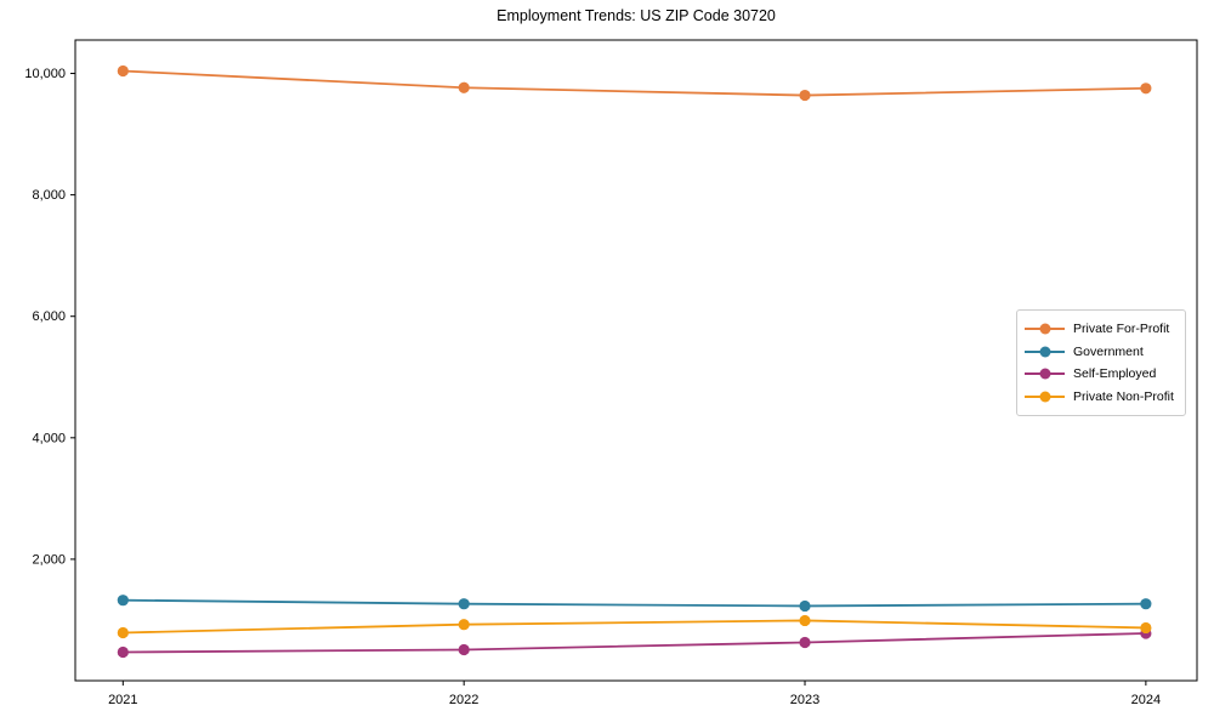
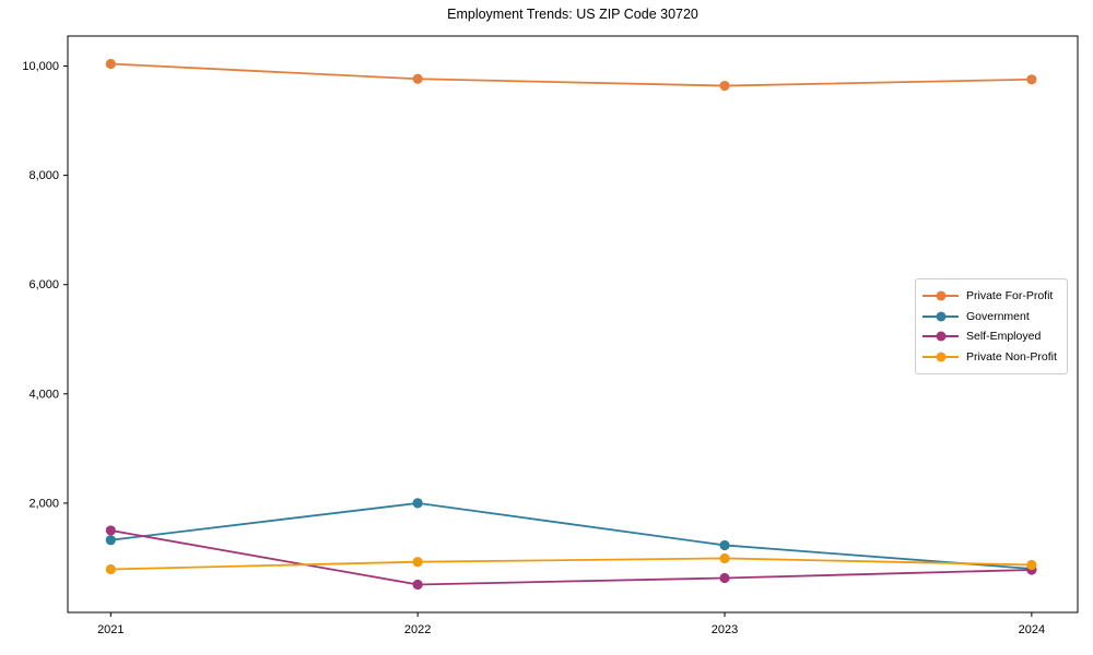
Self-Employed/2021: 500 -> 1500
Government/2022: 1300 -> 2000
Government/2024: 1300 -> 800
